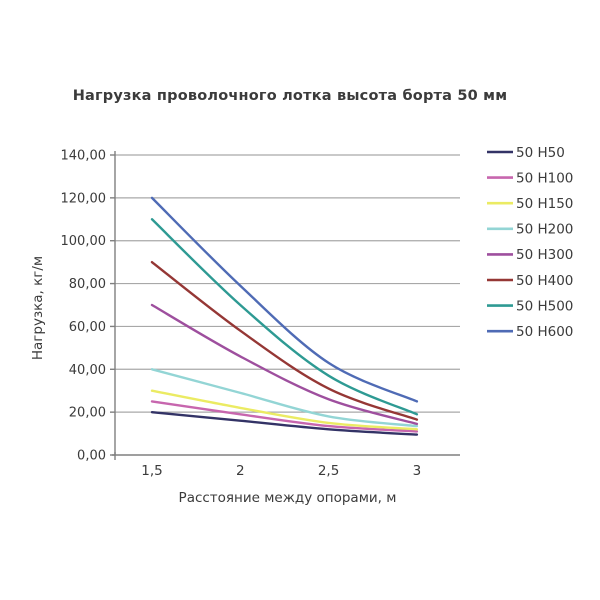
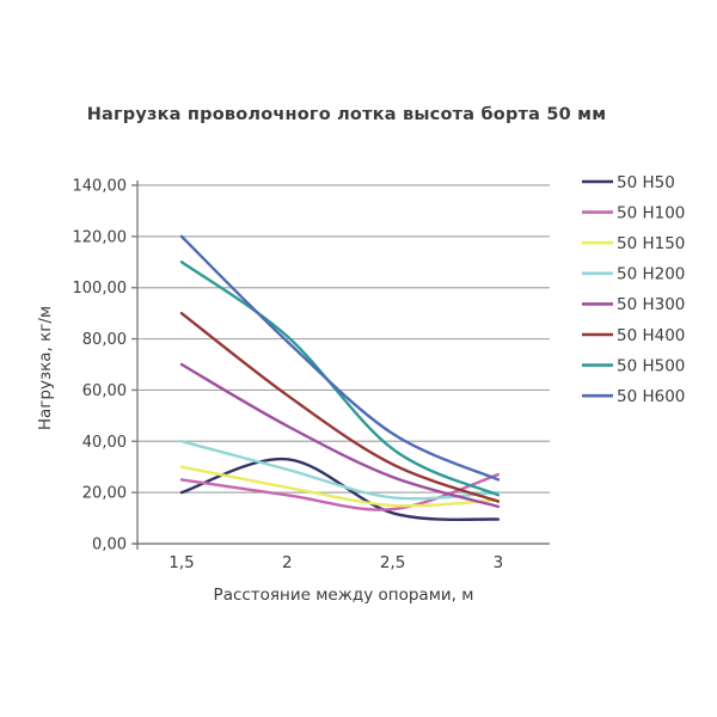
50 H50/2: 16 -> 33
50 H500/2: 70 -> 81
50 H100/3: 11 -> 27
50 H150/3: 12 -> 17
50 H200/3: 14 -> 20
